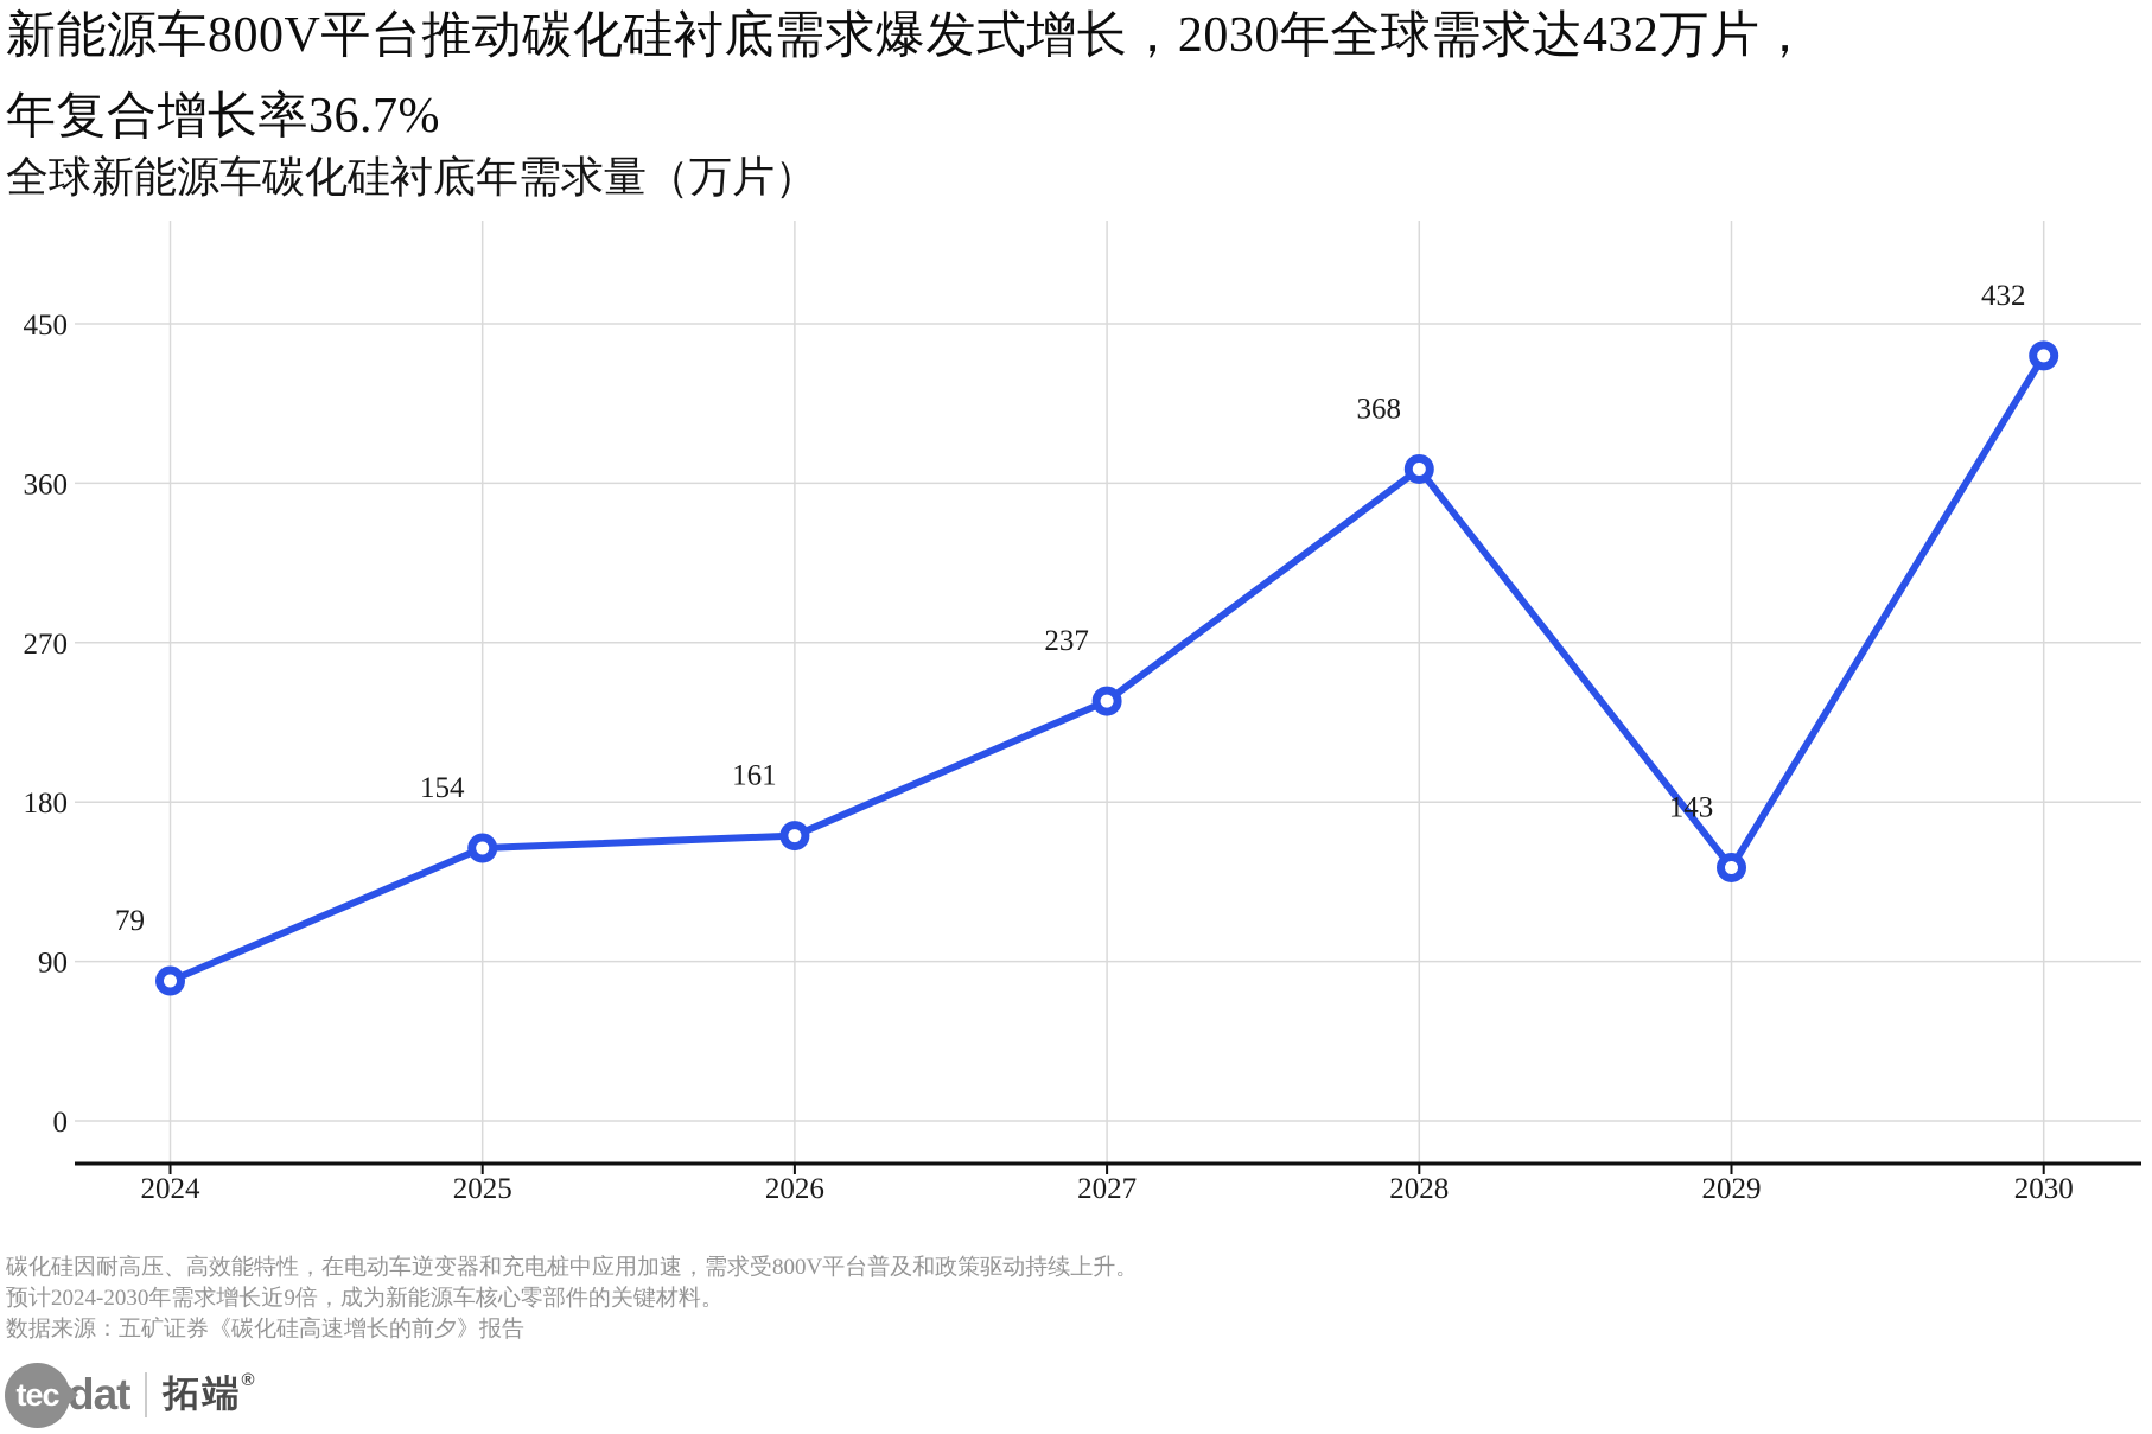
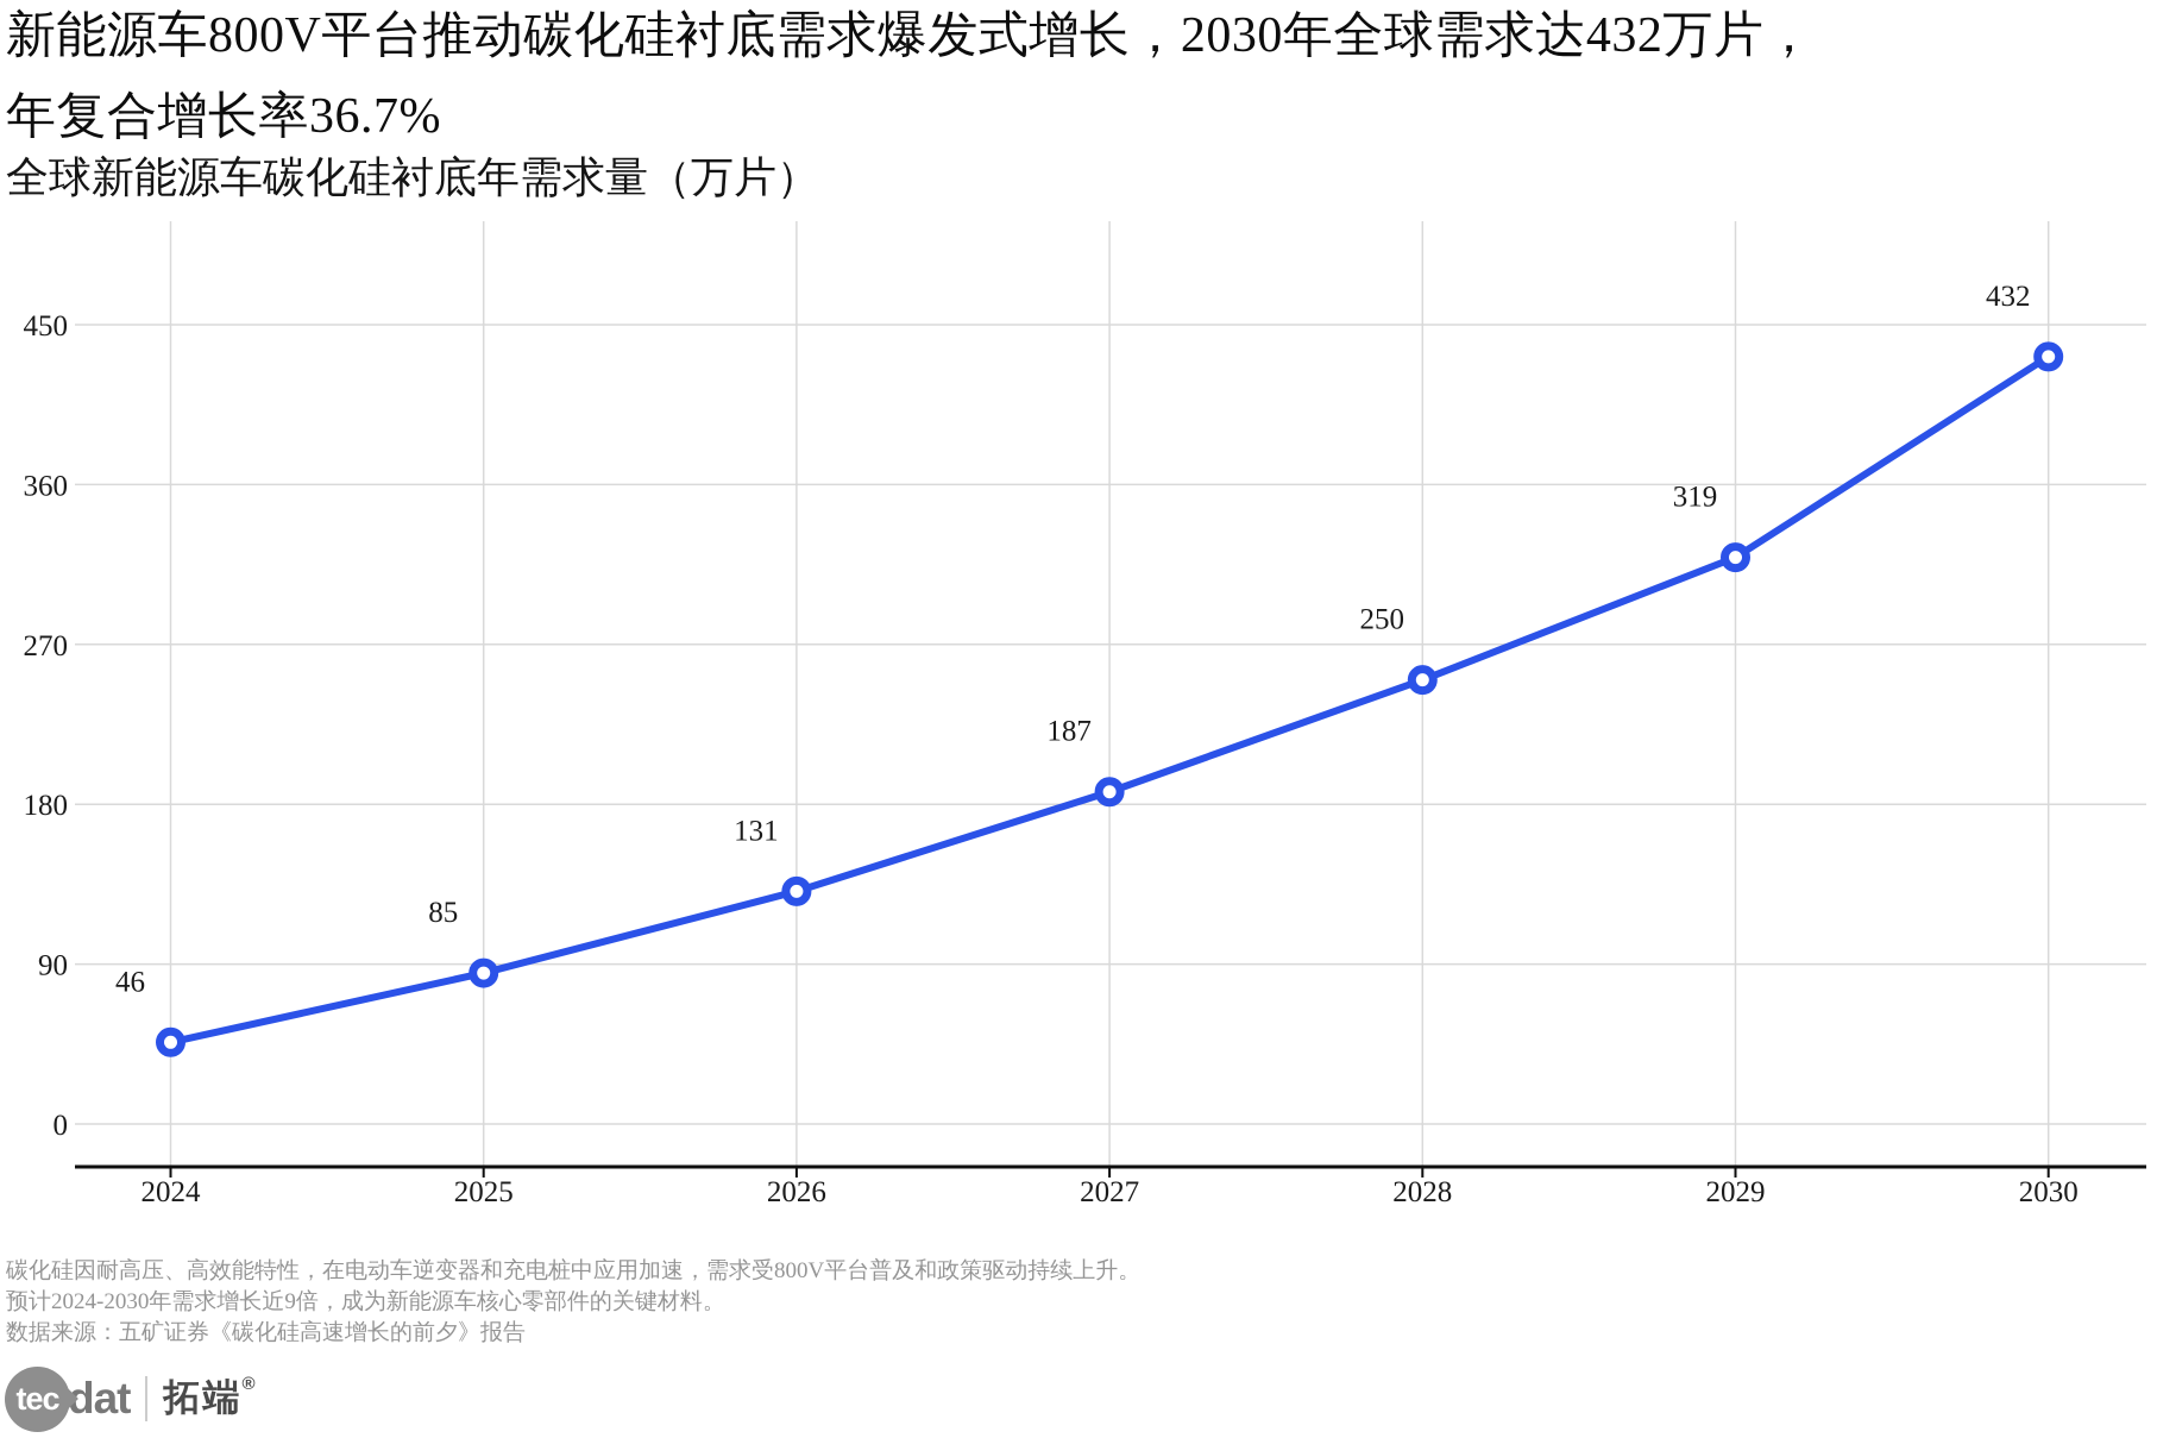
2024: 79 -> 46
2025: 154 -> 85
2026: 161 -> 131
2027: 237 -> 187
2028: 368 -> 250
2029: 143 -> 319
